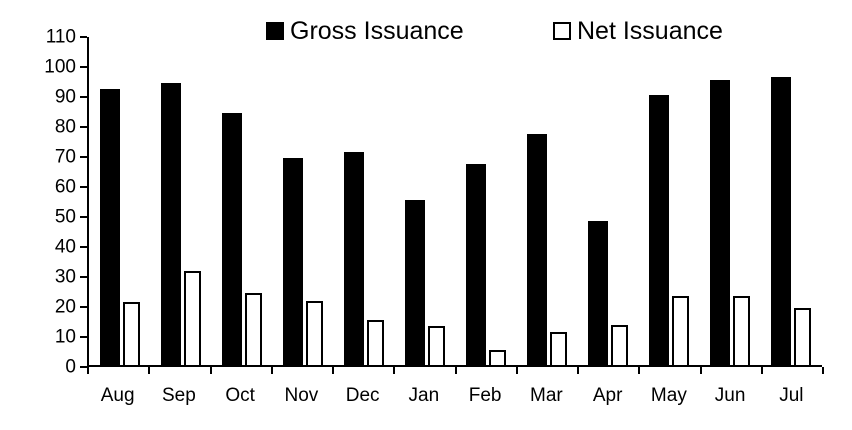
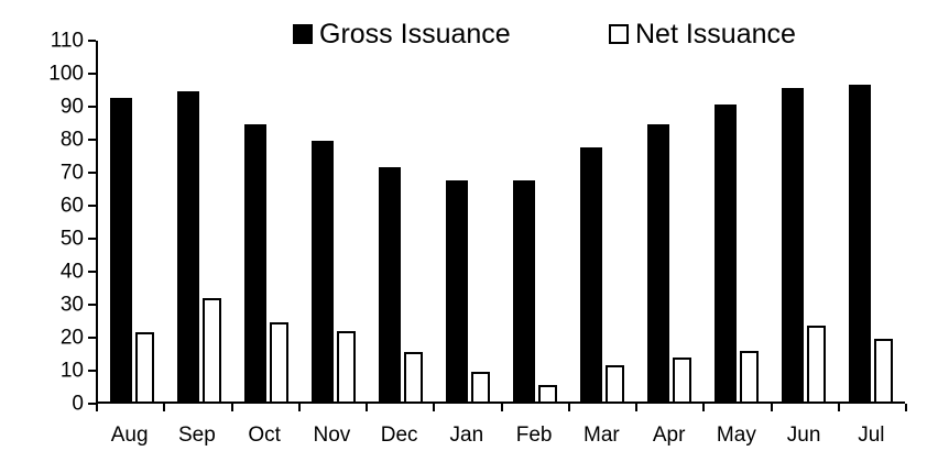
Gross Issuance/Nov: 69 -> 79
Gross Issuance/Jan: 55 -> 67
Net Issuance/Jan: 13 -> 9
Gross Issuance/Apr: 48 -> 84
Net Issuance/May: 23 -> 16
